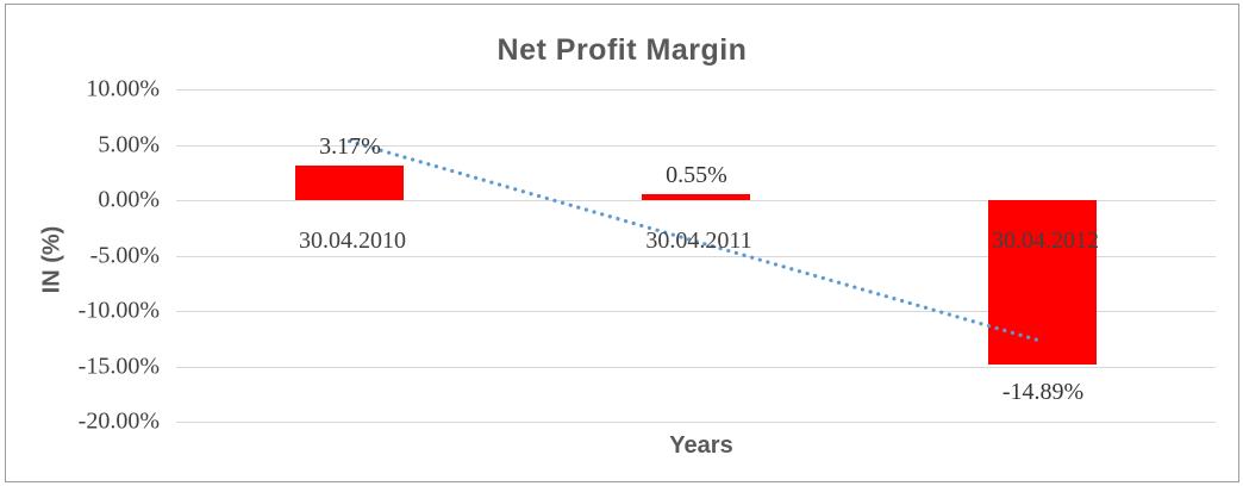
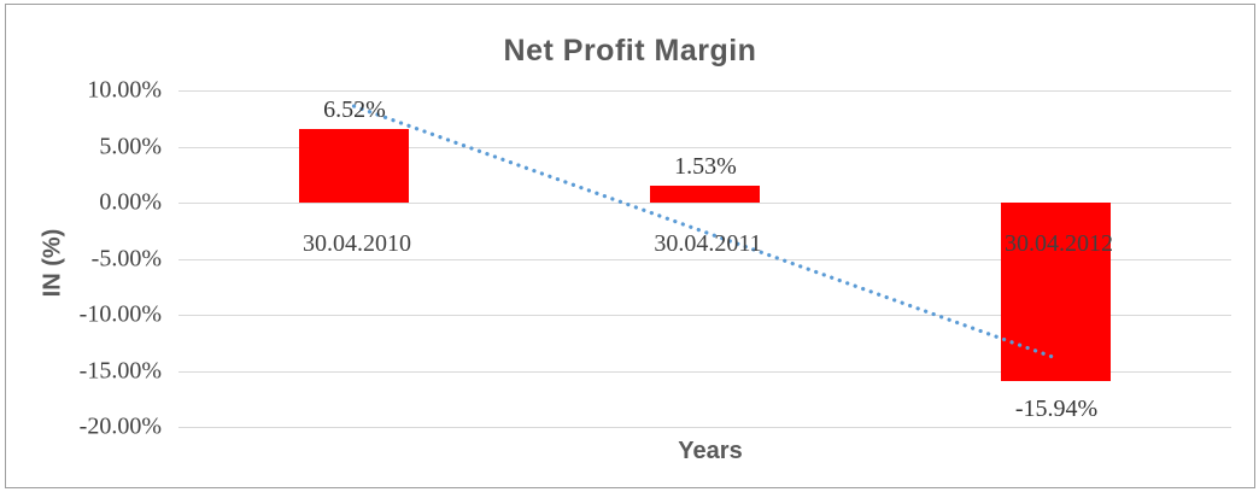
30.04.2010: 3.17% -> 6.52%
30.04.2011: 0.55% -> 1.53%
30.04.2012: -14.89% -> -15.94%
